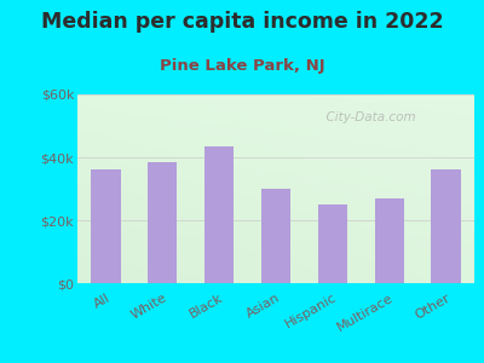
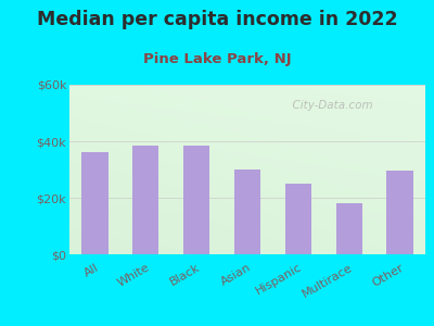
Black: $43.5k -> $38.5k
Multirace: $27.0k -> $18.0k
Other: $36.0k -> $29.5k
